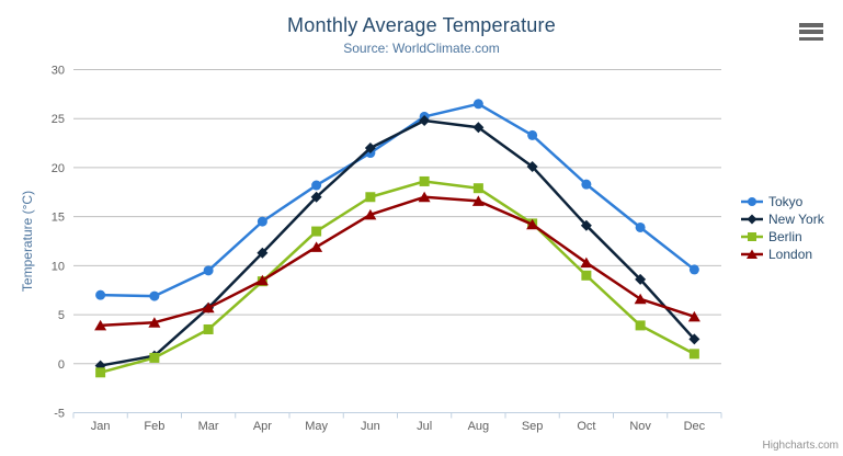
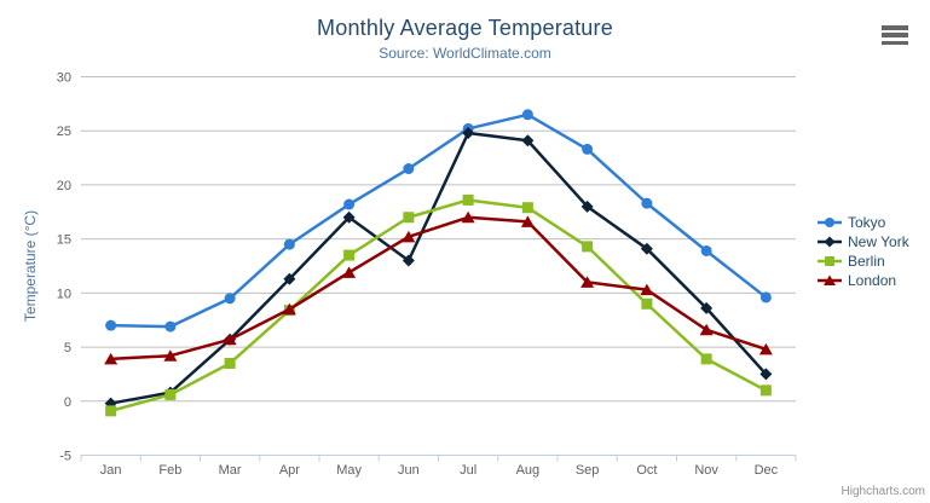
New York/Jun: 22 -> 13
New York/Sep: 20 -> 18
London/Sep: 14 -> 11
